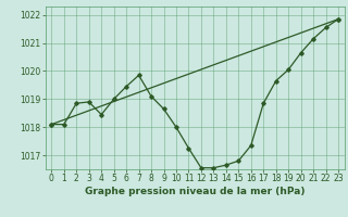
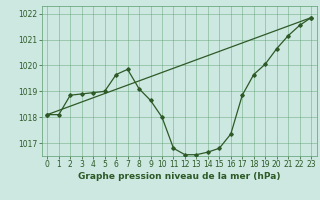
4: 1018.45 -> 1018.95
6: 1019.45 -> 1019.65
11: 1017.25 -> 1016.80
